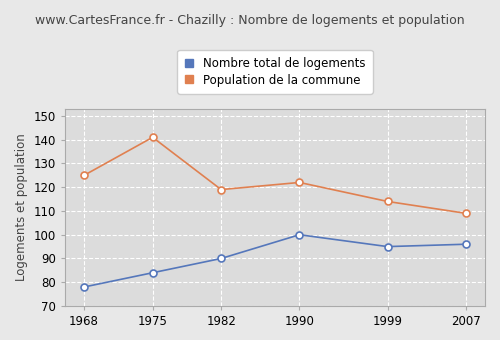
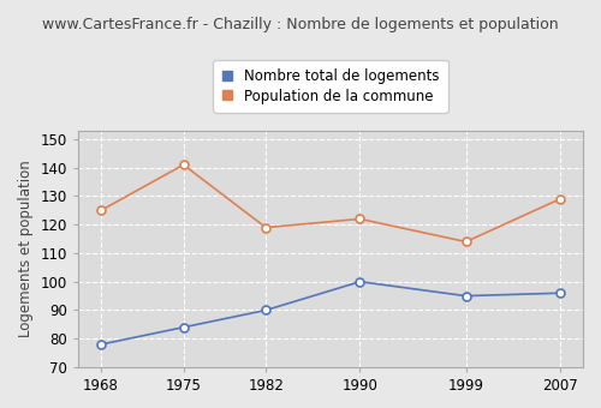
Population de la commune/2007: 109 -> 129
